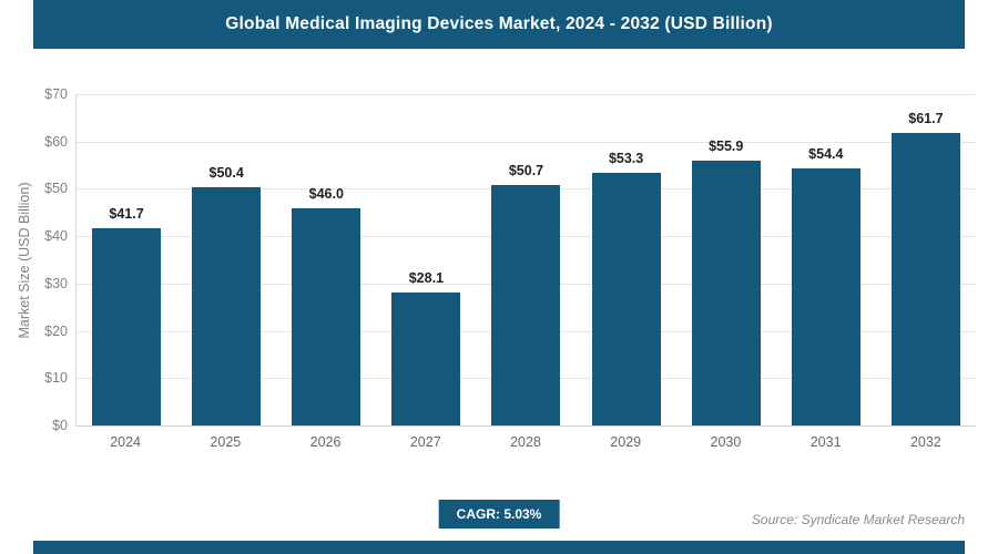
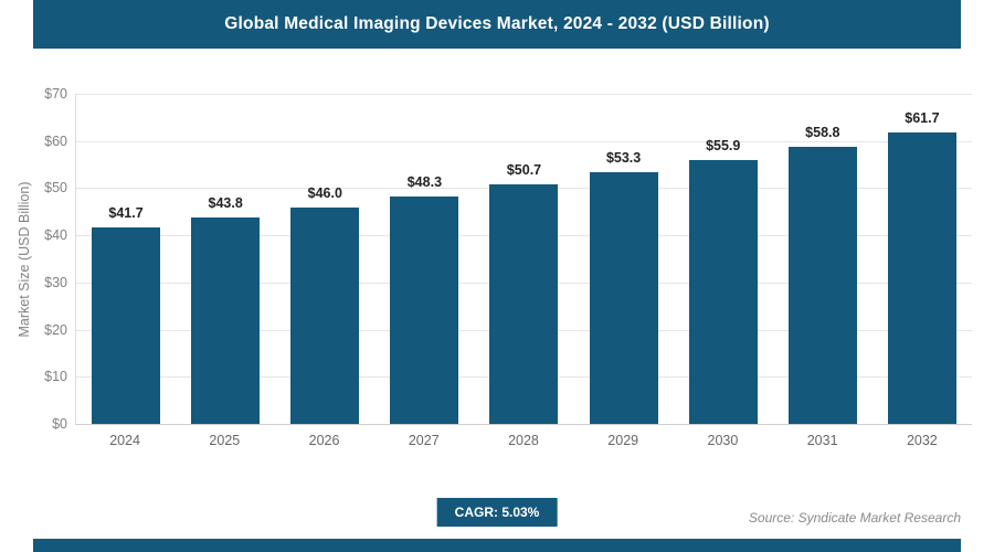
2025: $50.4 -> $43.8
2027: $28.1 -> $48.3
2031: $54.4 -> $58.8
